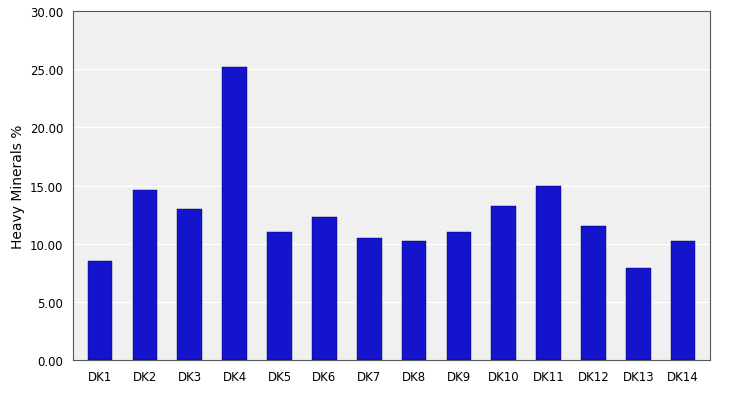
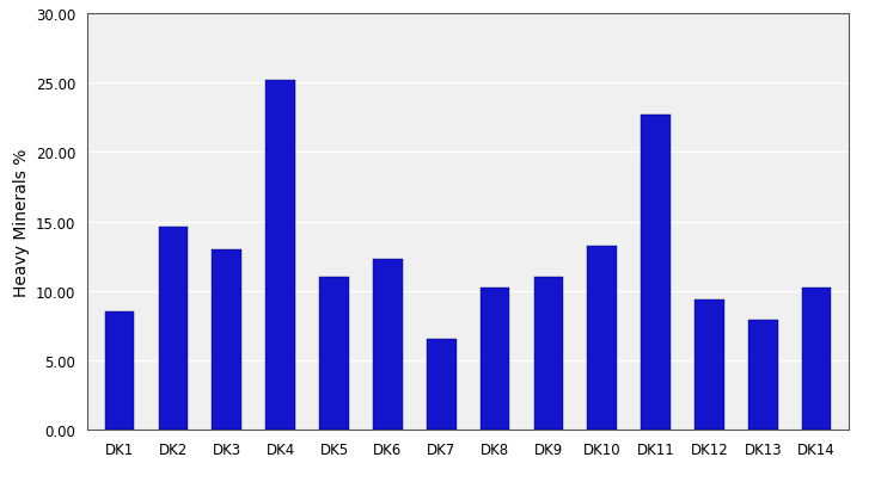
DK7: 10.5 -> 6.5
DK11: 15.0 -> 22.7
DK12: 11.5 -> 9.4
